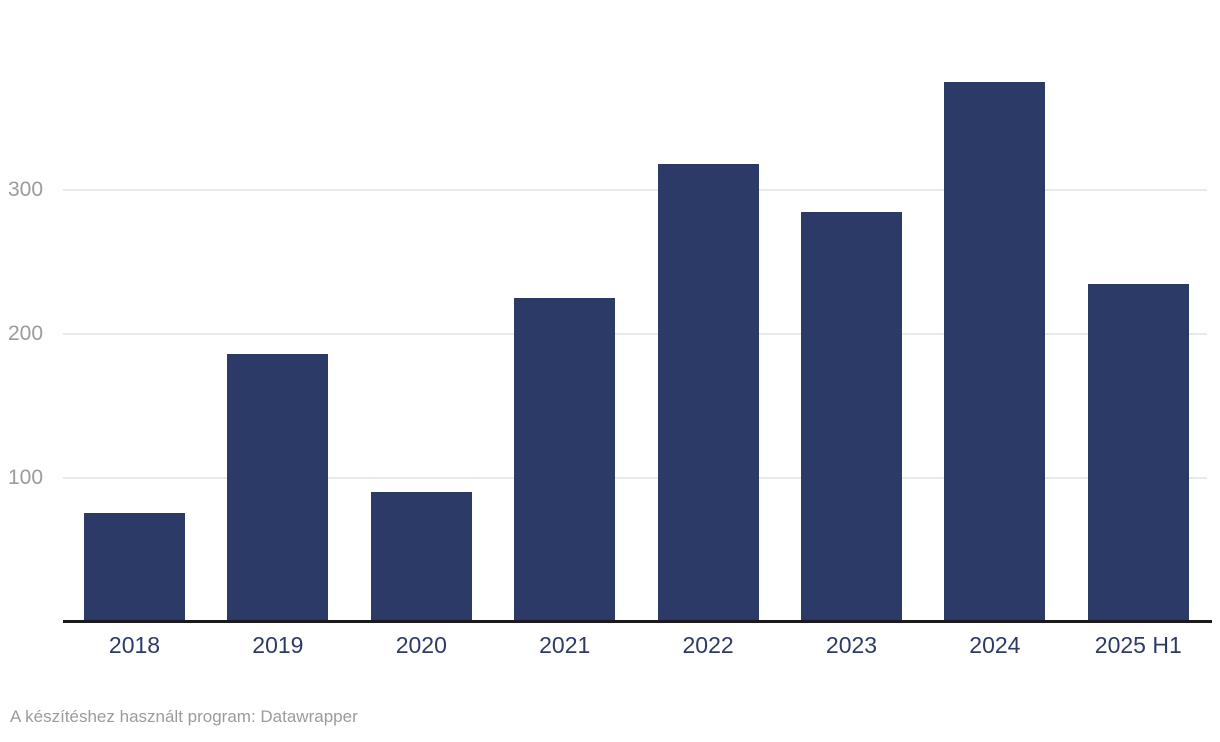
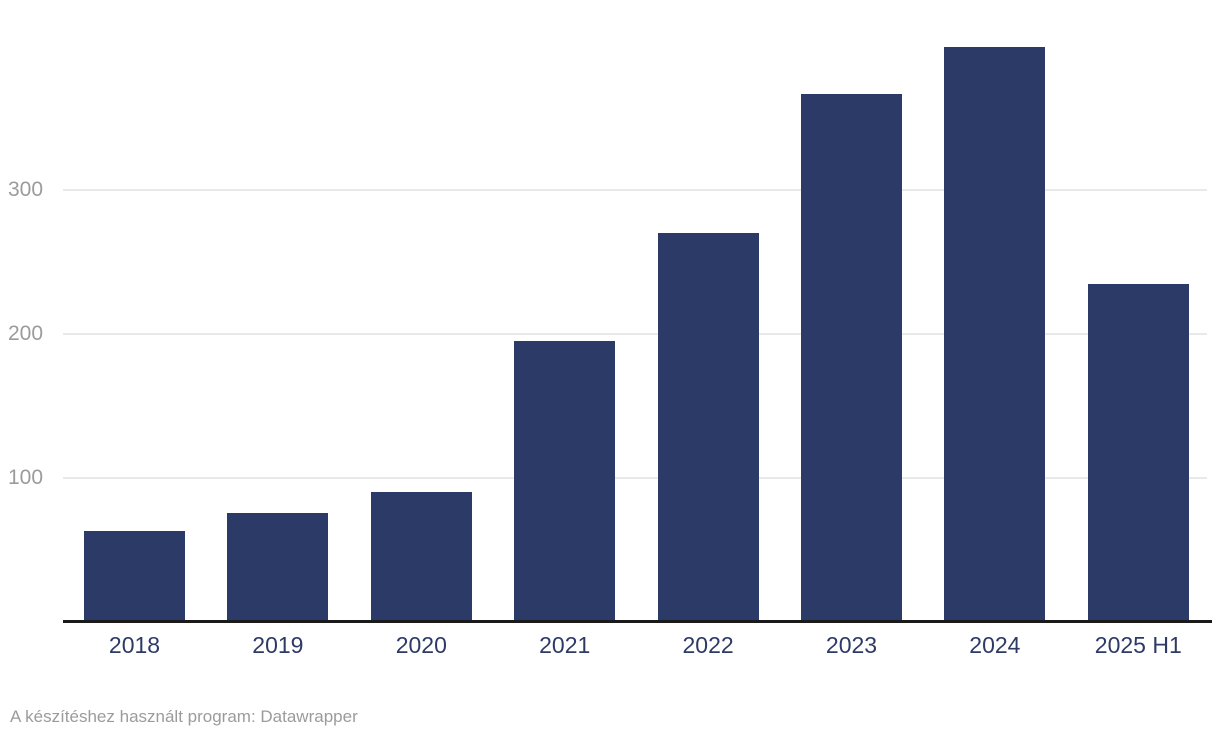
2018: 76 -> 63
2019: 186 -> 76
2021: 225 -> 195
2022: 318 -> 270
2023: 285 -> 367
2024: 375 -> 399
